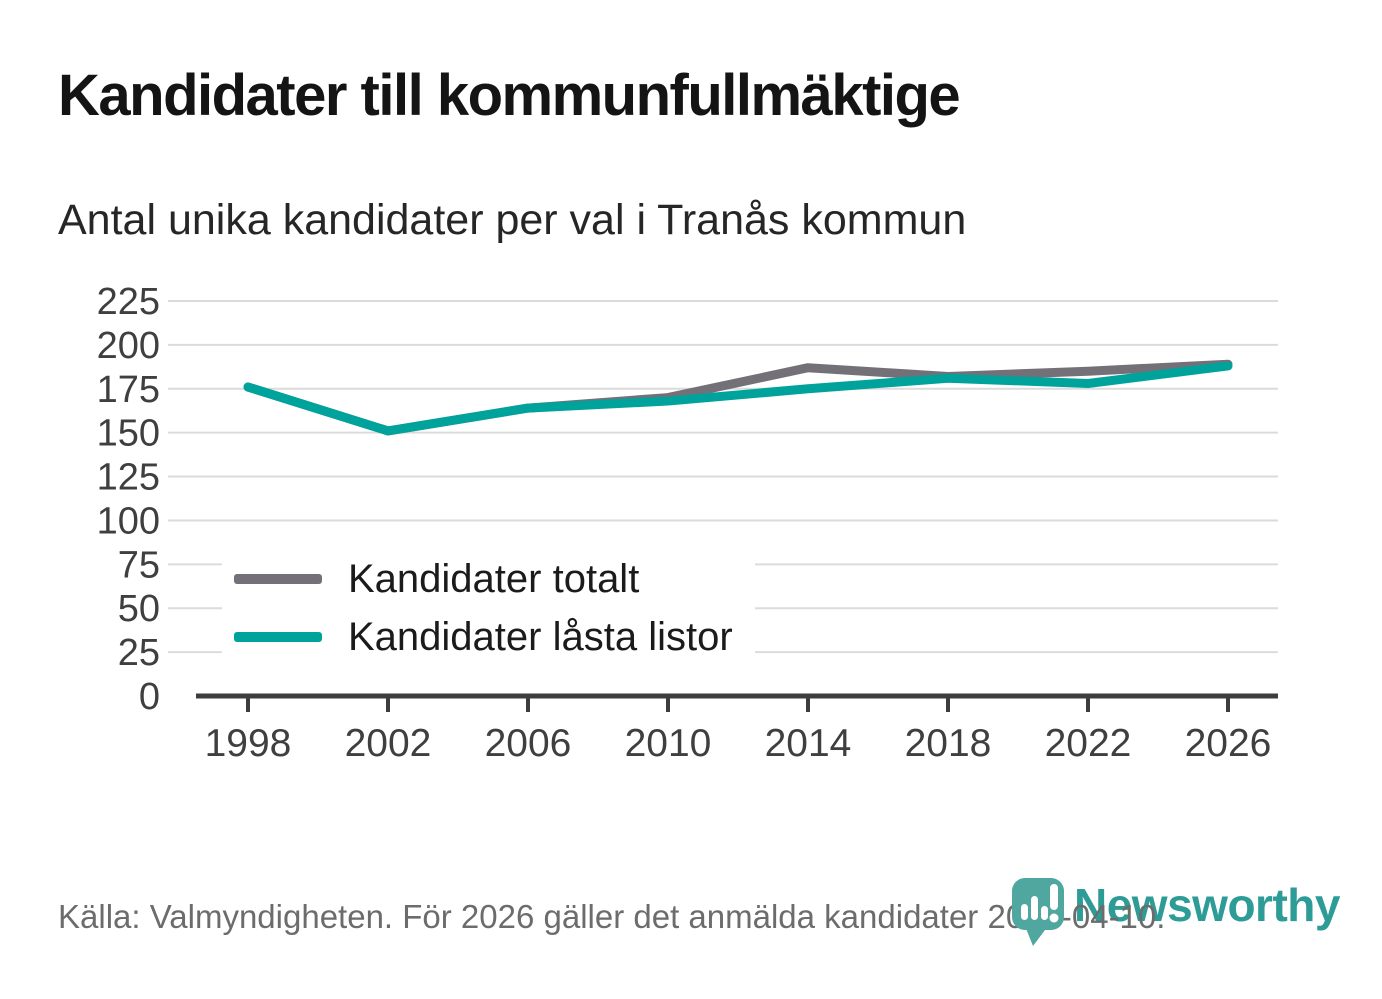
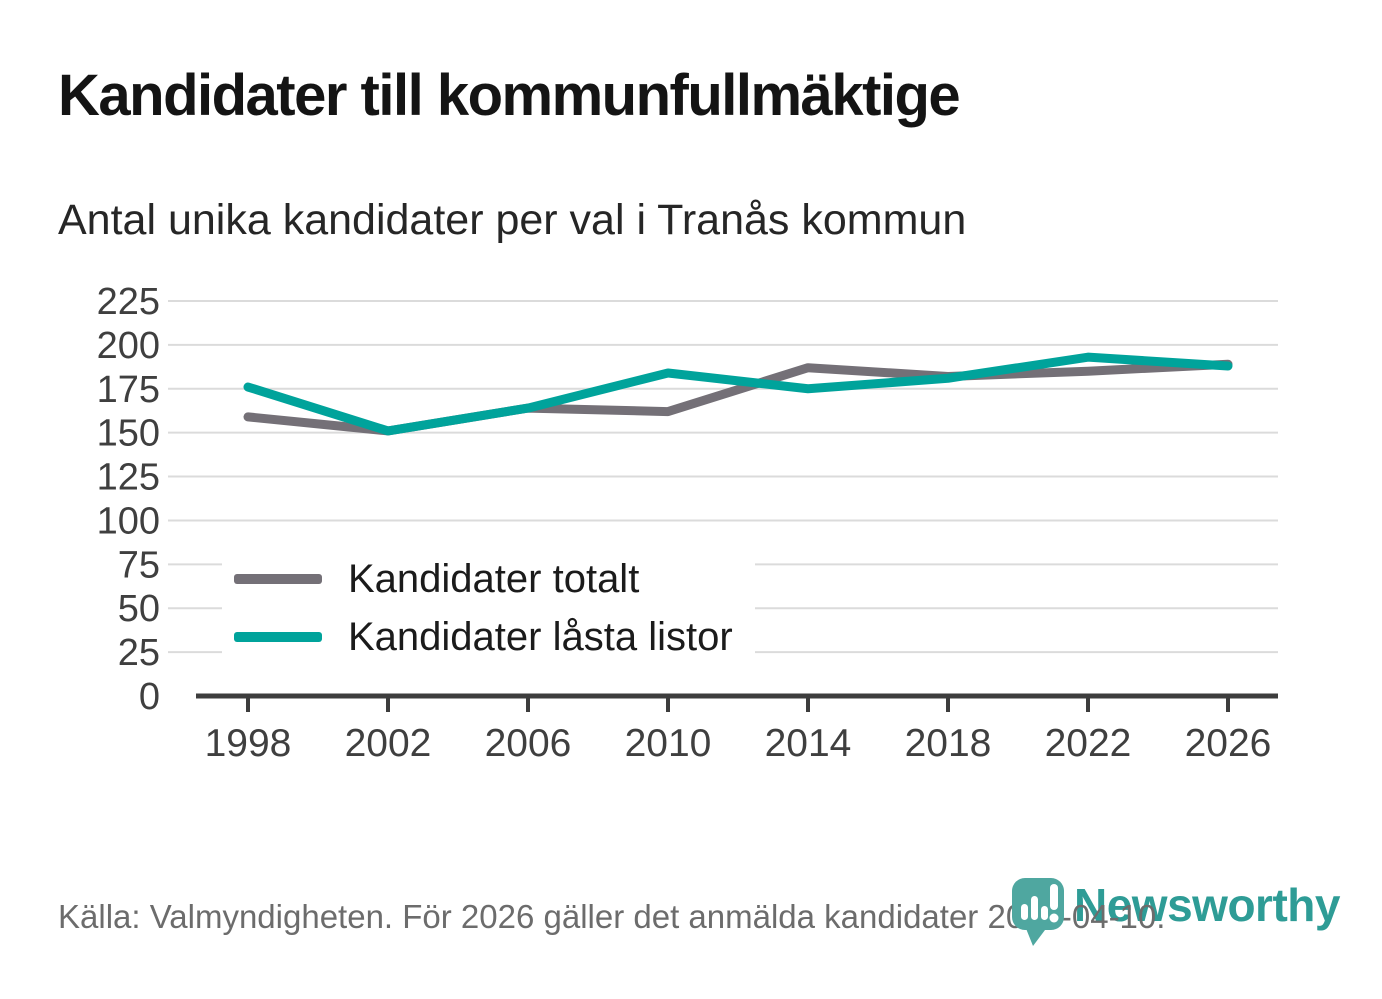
Kandidater totalt/1998: 176 -> 159
Kandidater totalt/2010: 170 -> 162
Kandidater låsta listor/2010: 168 -> 184
Kandidater låsta listor/2022: 178 -> 193
